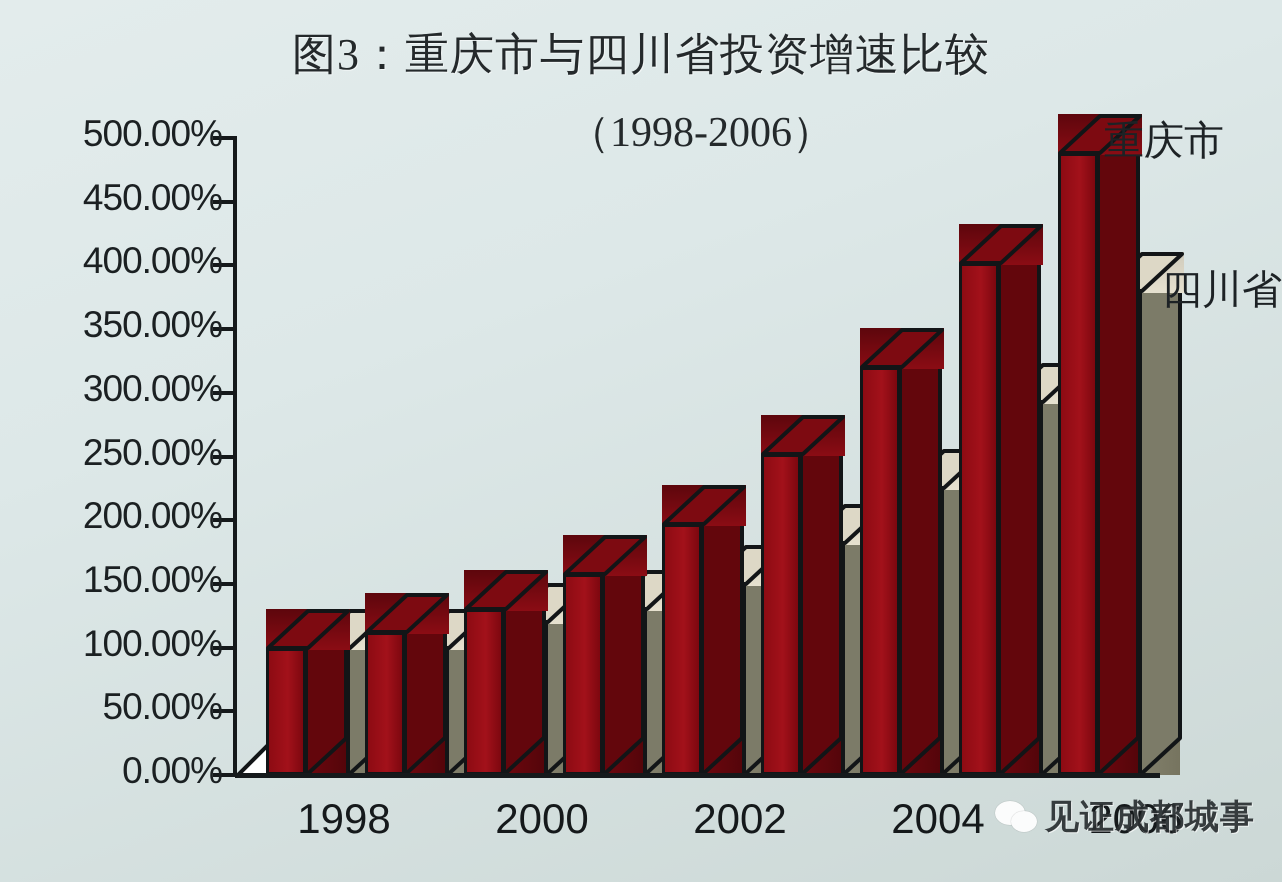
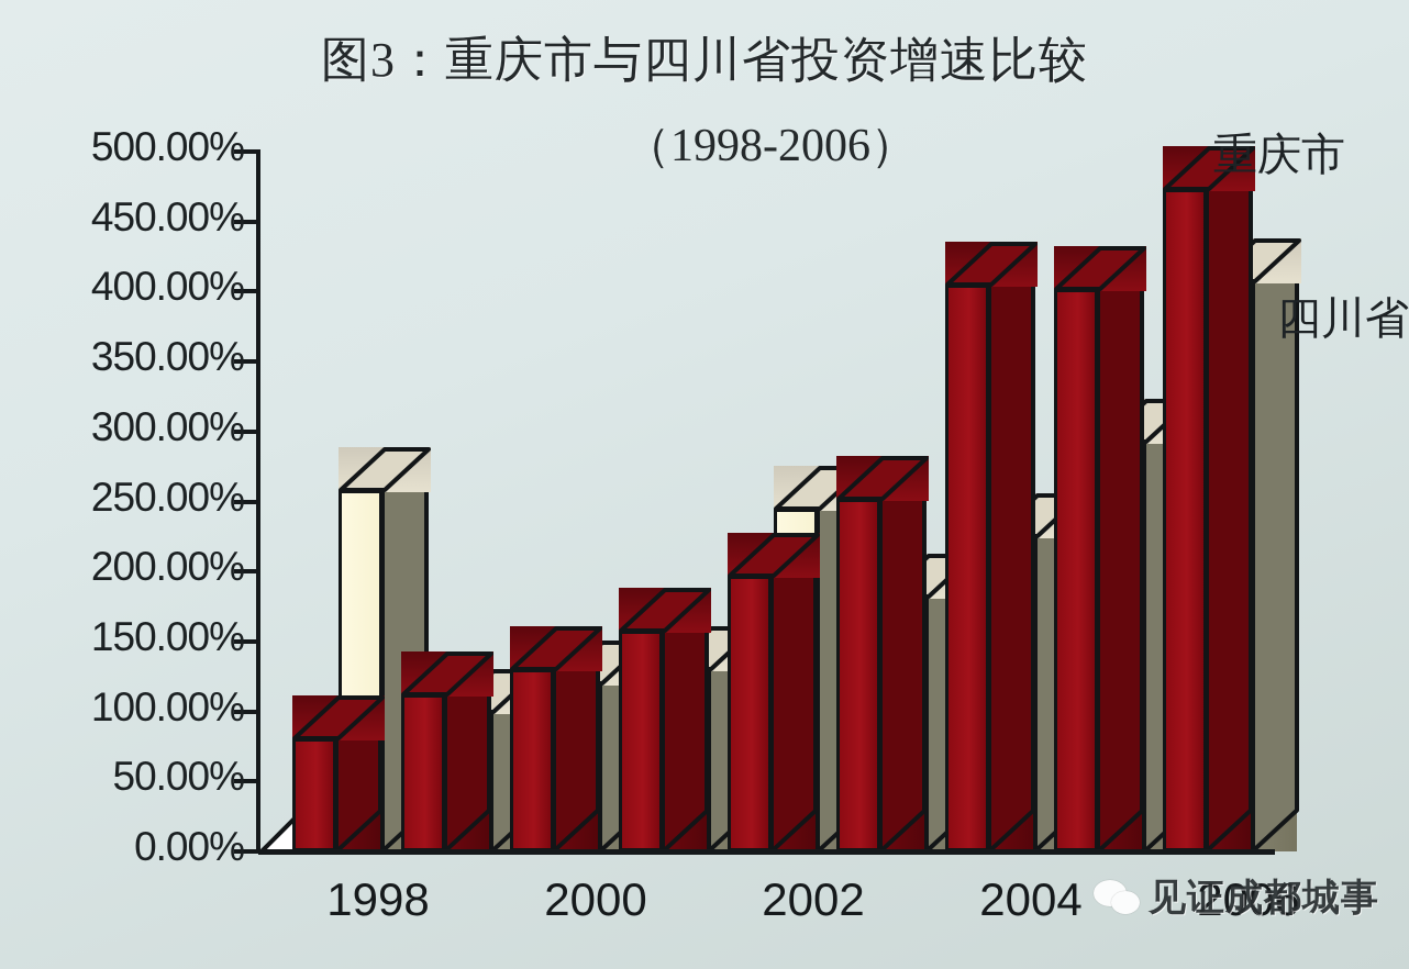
重庆市/1998: 100% -> 81%
四川省/1998: 100% -> 258%
四川省/2002: 150% -> 245%
重庆市/2004: 320% -> 405%
重庆市/2006: 488% -> 473%
四川省/2006: 380% -> 407%
